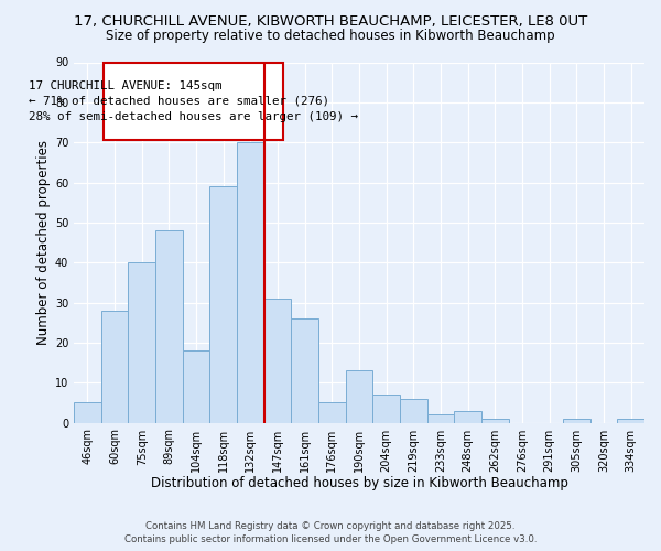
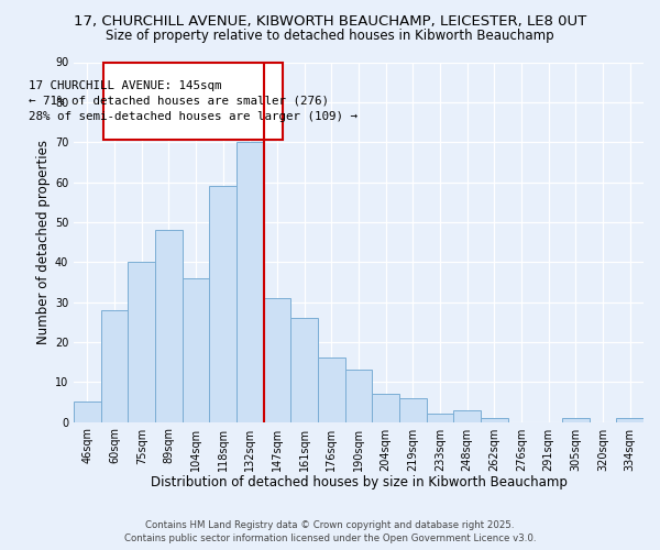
104sqm: 18 -> 36
176sqm: 5 -> 16
